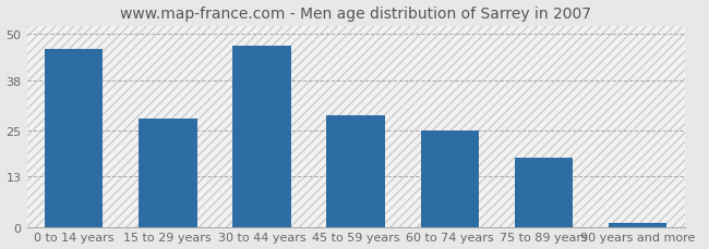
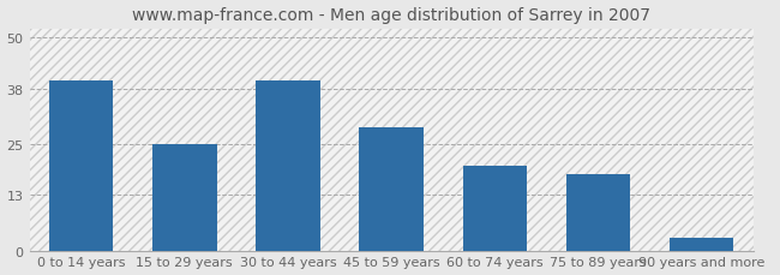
0 to 14 years: 46 -> 40
15 to 29 years: 28 -> 25
30 to 44 years: 47 -> 40
60 to 74 years: 25 -> 20
90 years and more: 1 -> 3
